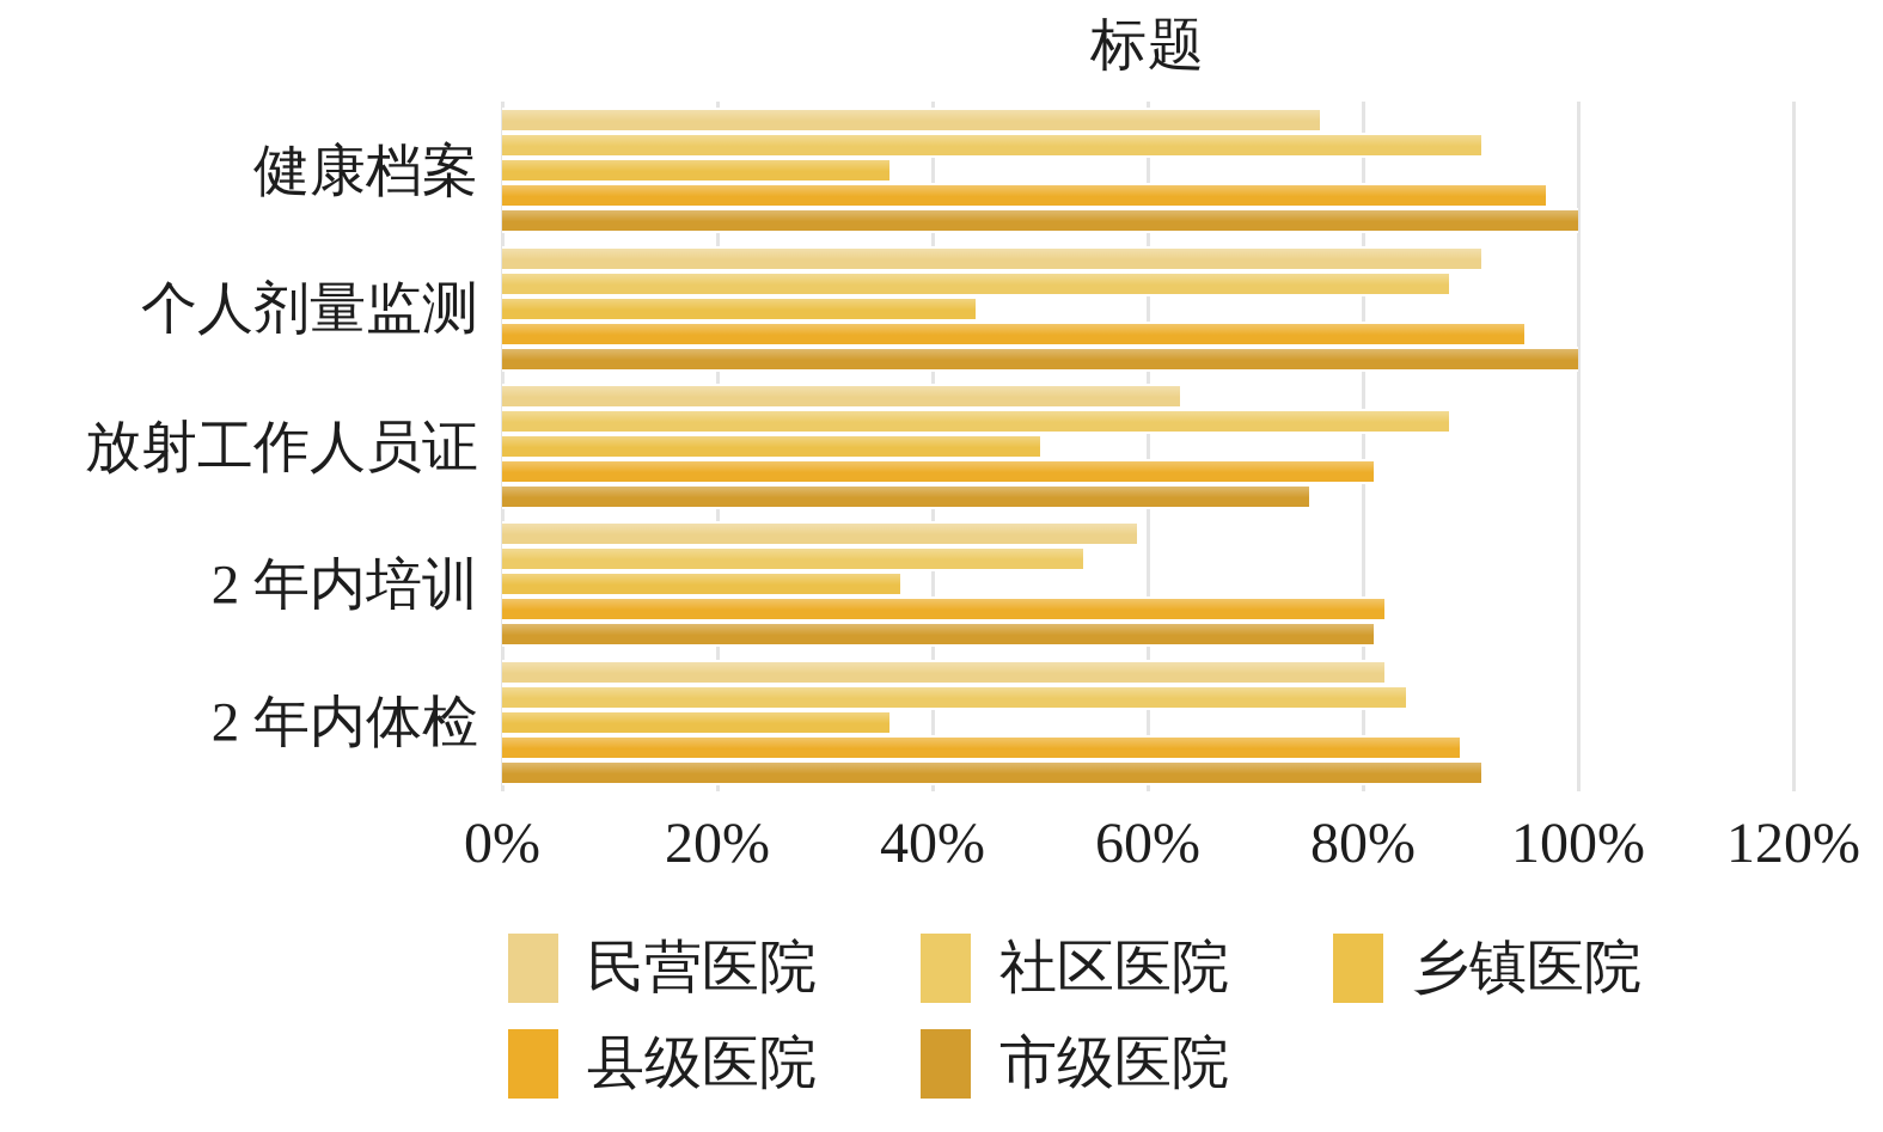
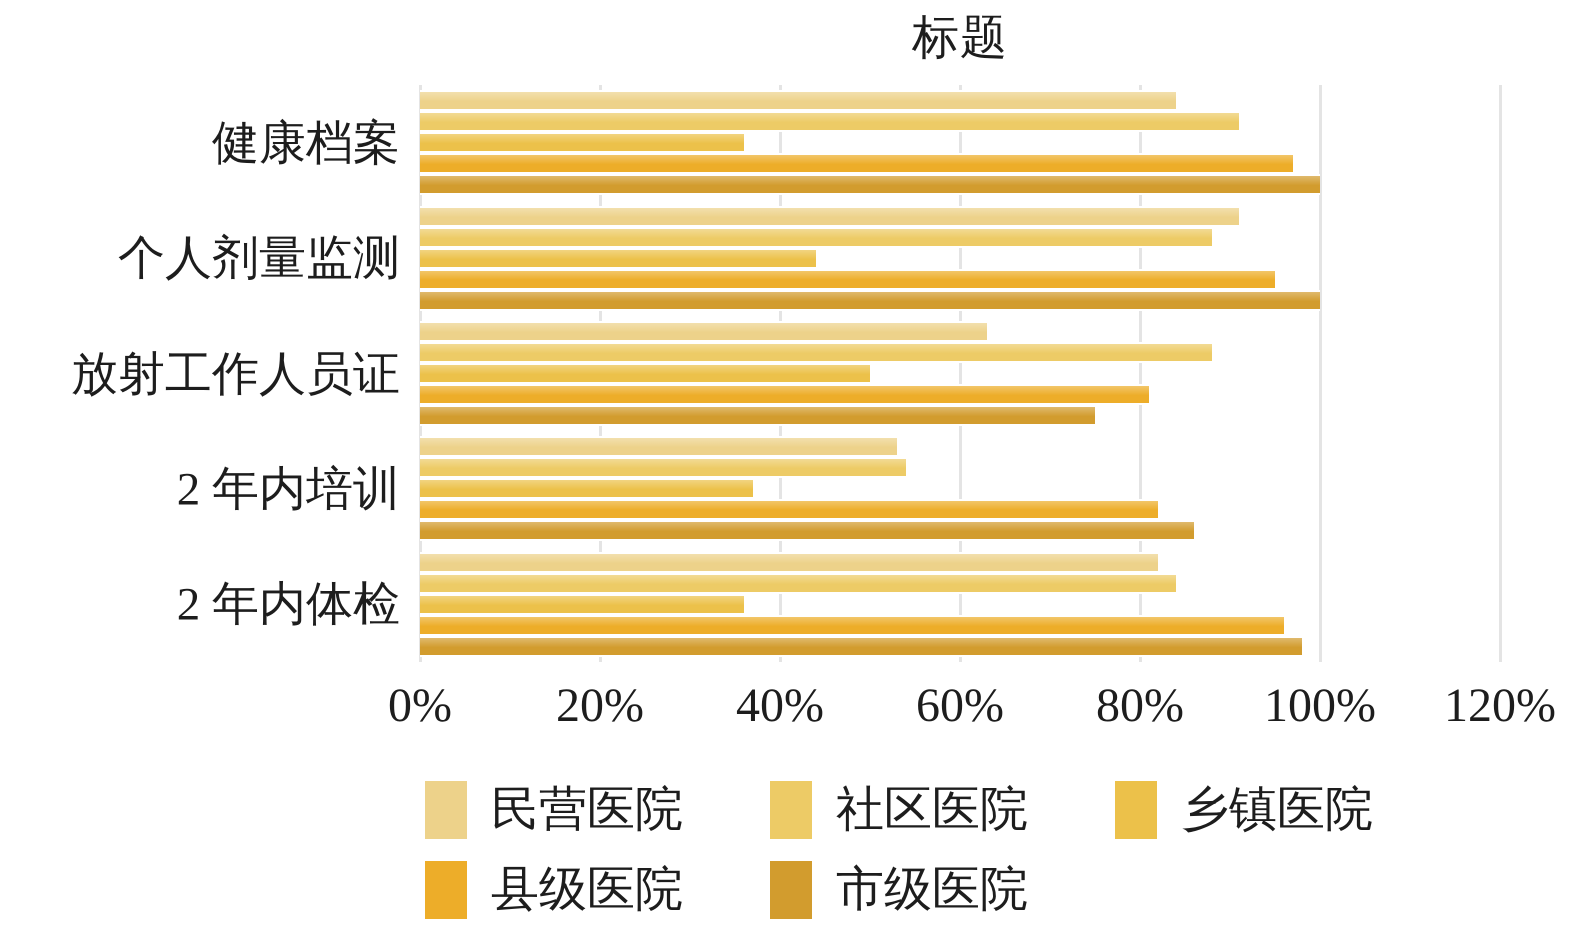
民营医院/健康档案: 76% -> 84%
民营医院/2 年内培训: 59% -> 53%
市级医院/2 年内培训: 81% -> 86%
县级医院/2 年内体检: 89% -> 96%
市级医院/2 年内体检: 91% -> 98%
